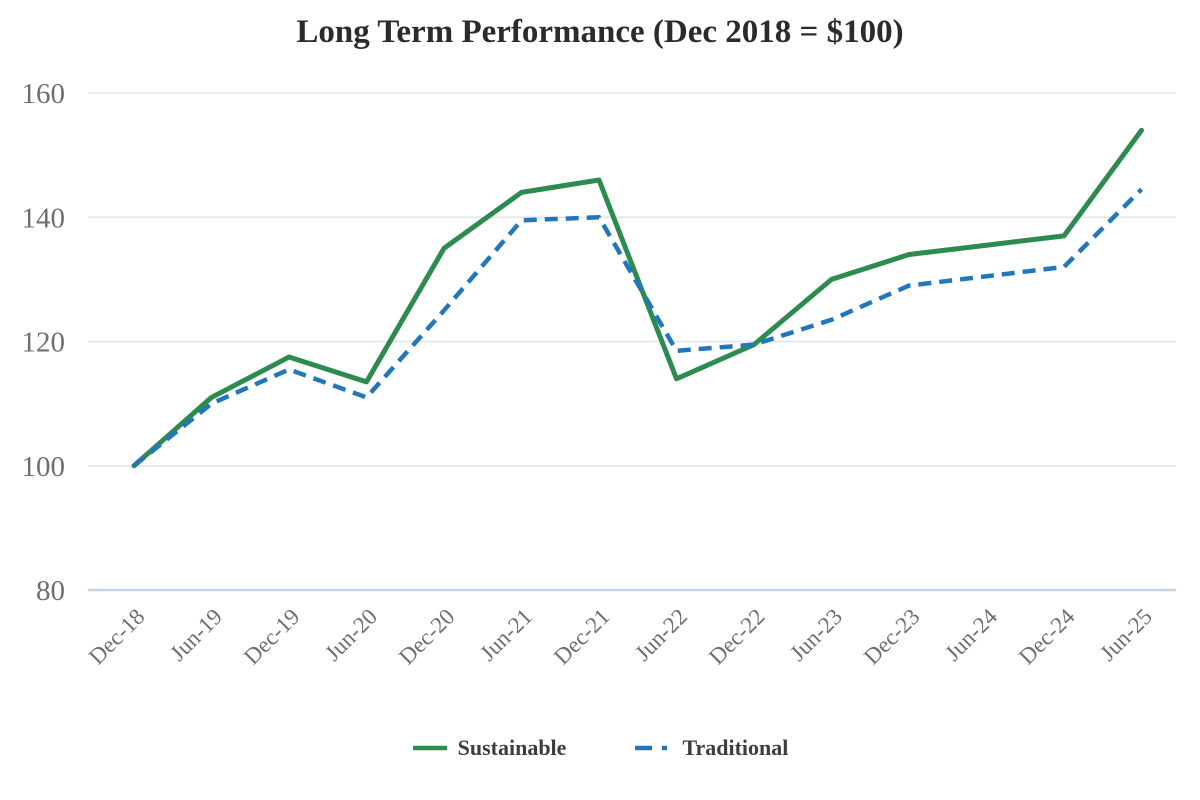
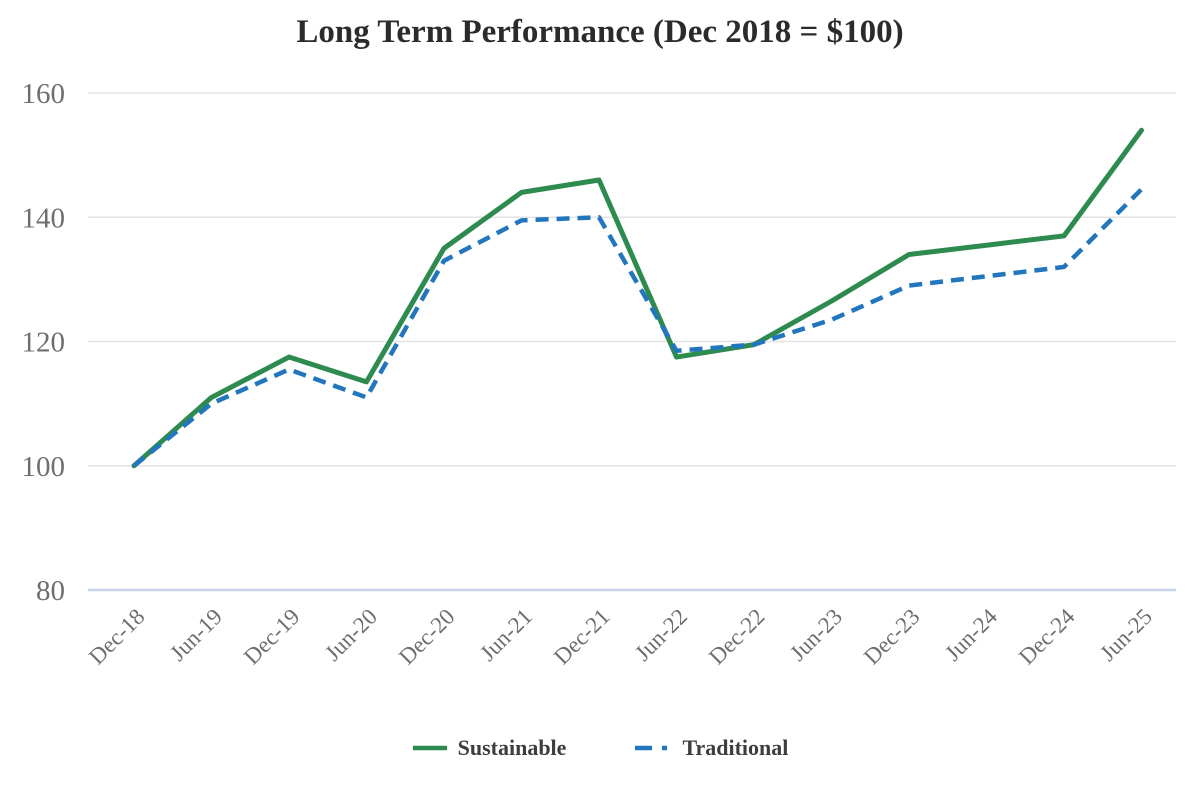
Traditional/Dec-20: 125 -> 133
Sustainable/Jun-22: 114 -> 118
Sustainable/Jun-23: 130 -> 126
